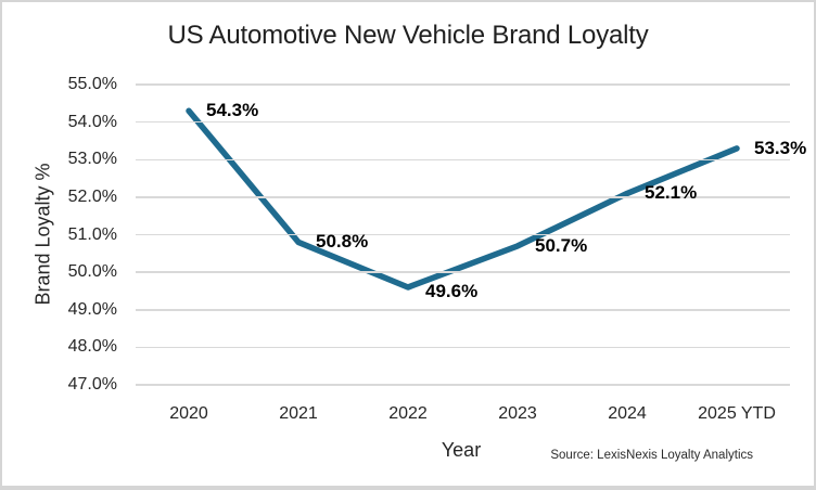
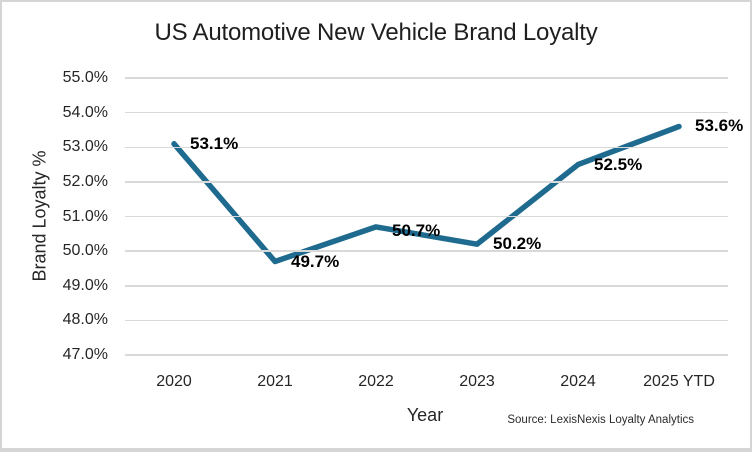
2020: 54.3% -> 53.1%
2021: 50.8% -> 49.7%
2022: 49.6% -> 50.7%
2023: 50.7% -> 50.2%
2024: 52.1% -> 52.5%
2025 YTD: 53.3% -> 53.6%
